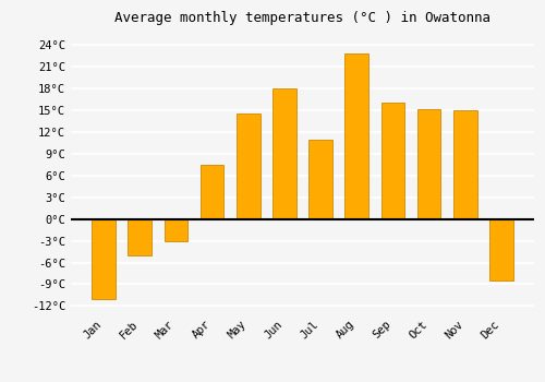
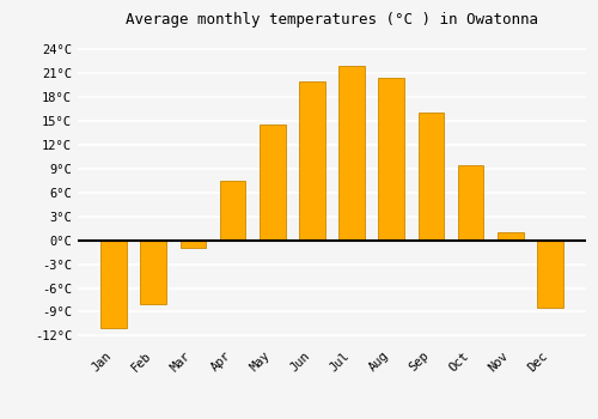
Feb: -5.0°C -> -8.0°C
Mar: -3.0°C -> -1.0°C
Jun: 18.0°C -> 20.0°C
Jul: 11.0°C -> 22.0°C
Aug: 22.8°C -> 20.5°C
Oct: 15.2°C -> 9.5°C
Nov: 15.0°C -> 1.0°C
